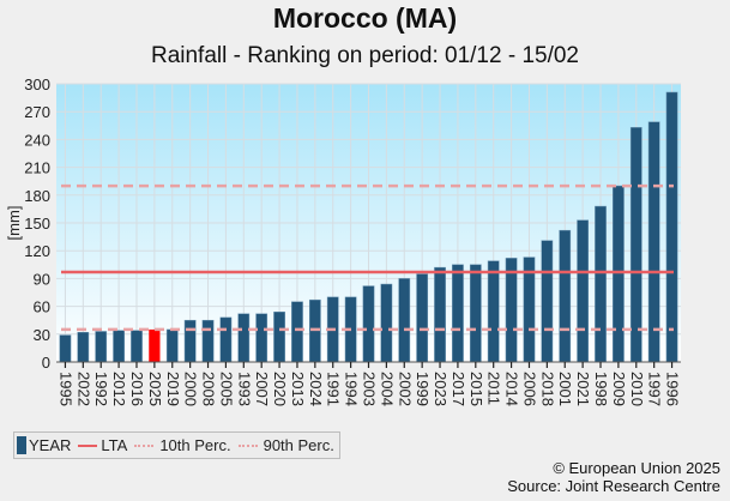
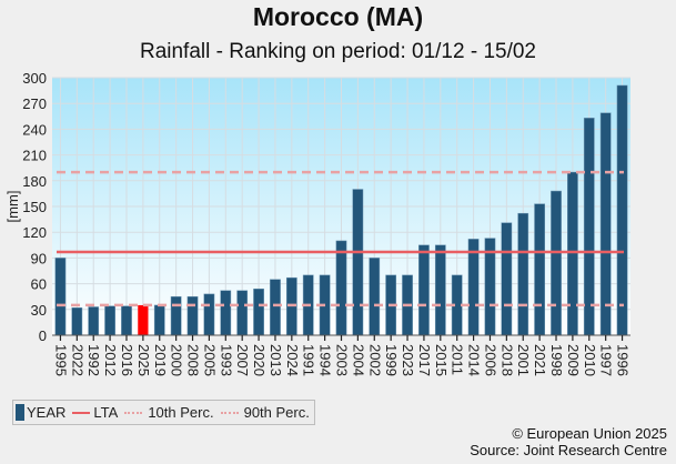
1995: 30 -> 90
2003: 80 -> 110
2004: 80 -> 170
1999: 100 -> 70
2023: 100 -> 70
2011: 110 -> 70
